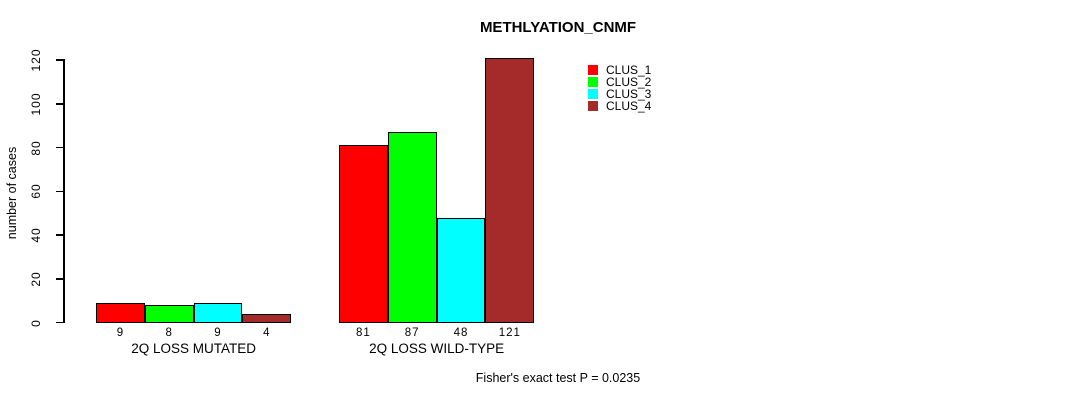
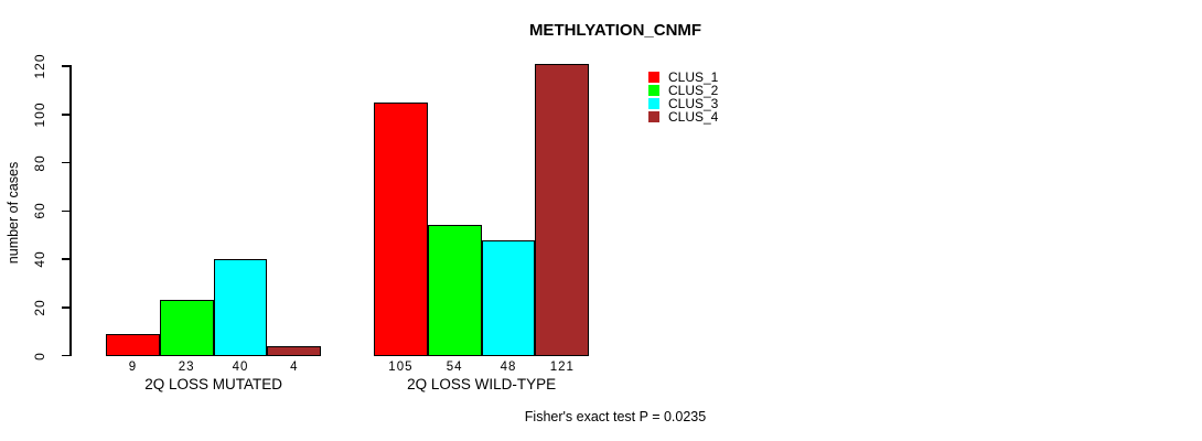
CLUS_2/2Q LOSS MUTATED: 8 -> 23
CLUS_3/2Q LOSS MUTATED: 9 -> 40
CLUS_1/2Q LOSS WILD-TYPE: 81 -> 105
CLUS_2/2Q LOSS WILD-TYPE: 87 -> 54
